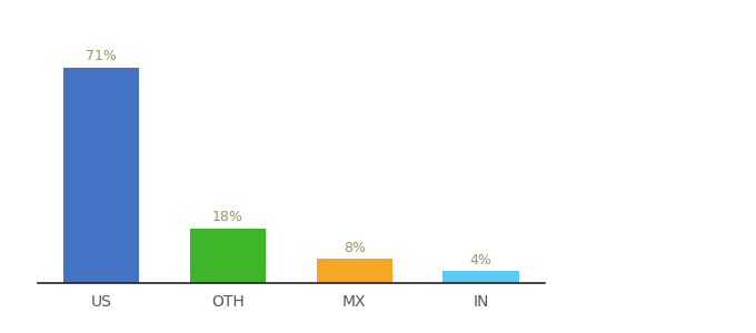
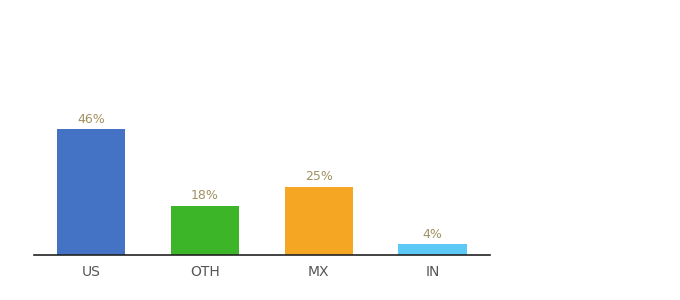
US: 71% -> 46%
MX: 8% -> 25%
